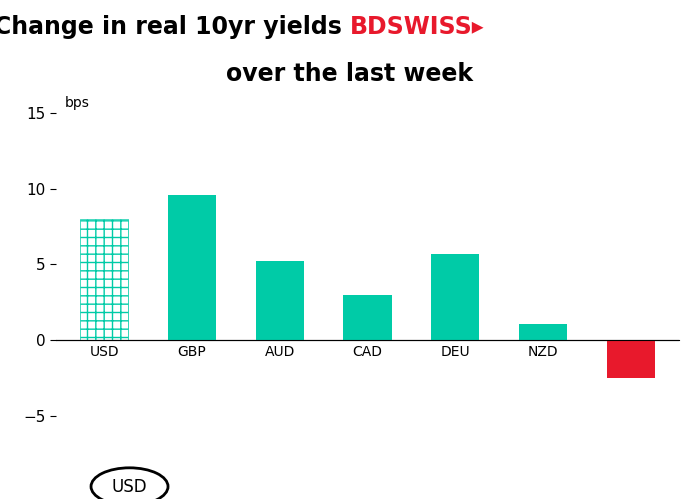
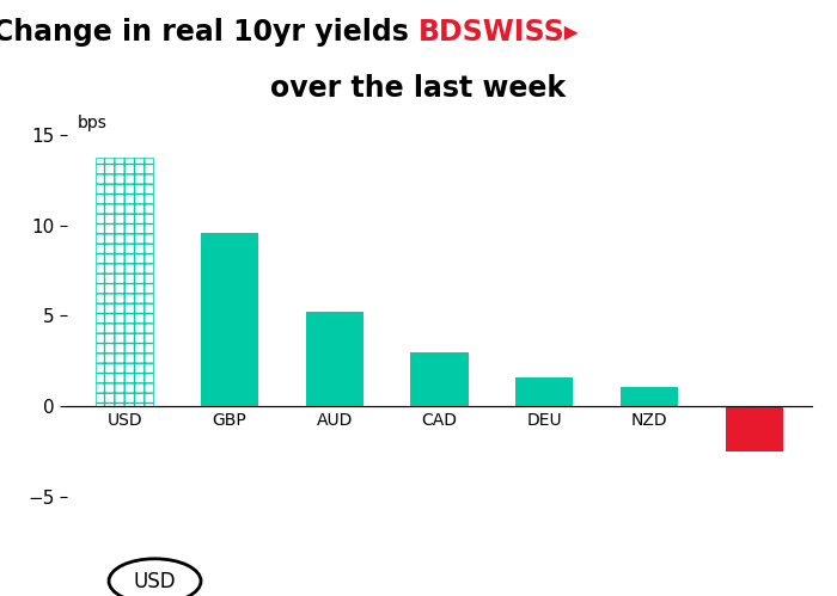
USD: 8.0 -> 13.7
DEU: 5.7 -> 1.6
